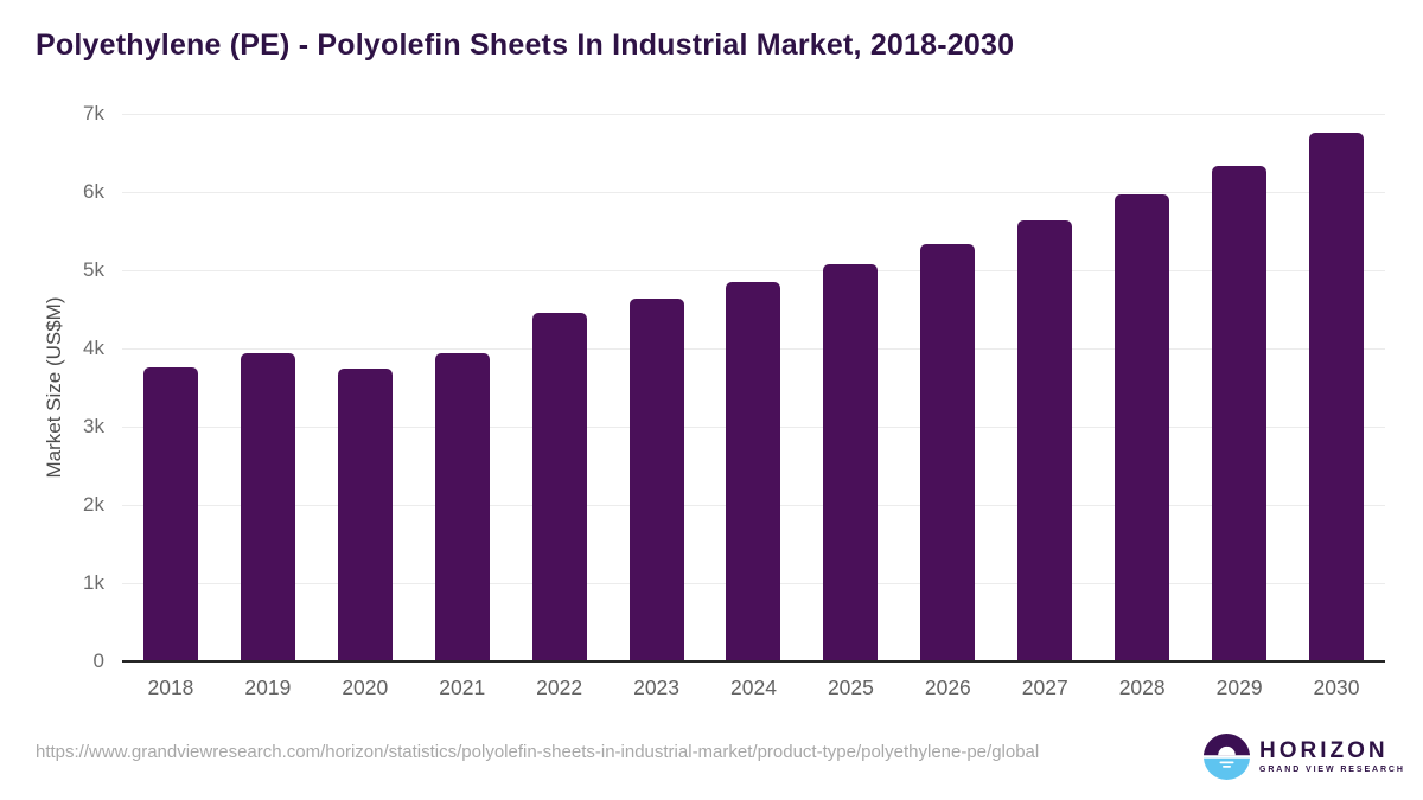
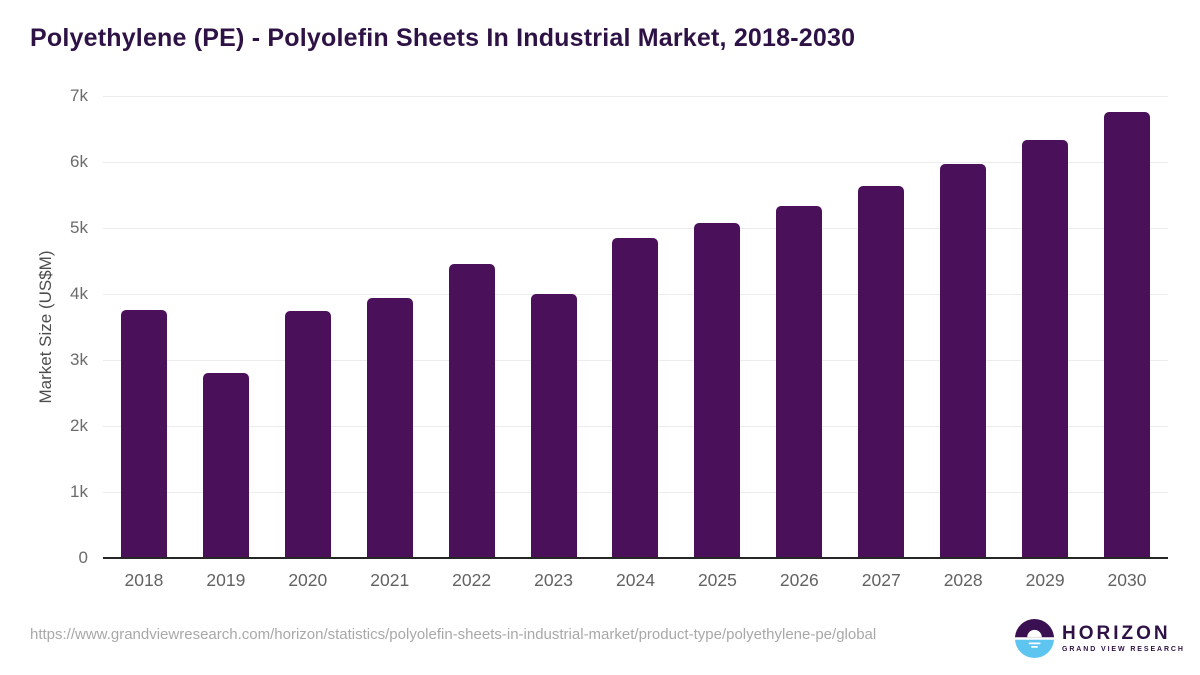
2019: 3.9k -> 2.8k
2023: 4.6k -> 4.0k
